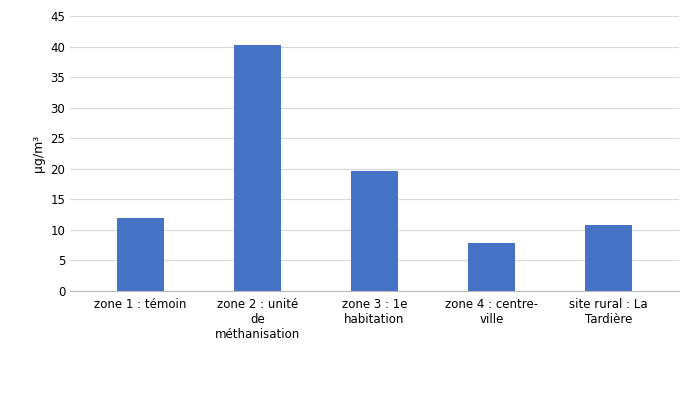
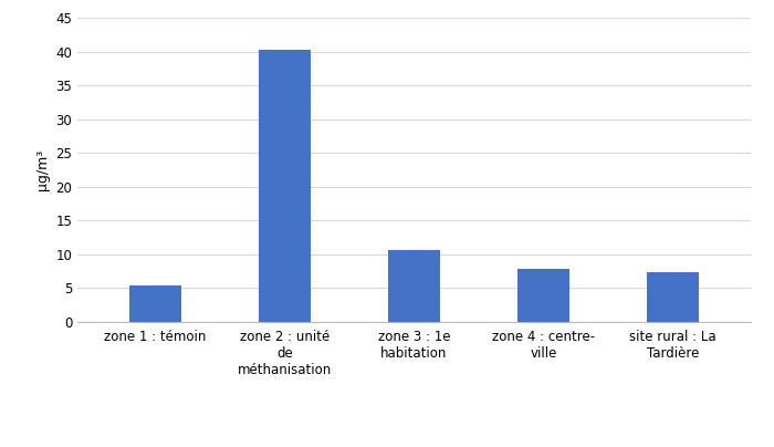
zone 1 : témoin: 12.0 -> 5.4
zone 3 : 1e habitation: 19.6 -> 10.7
site rural : La Tardière: 10.8 -> 7.3
